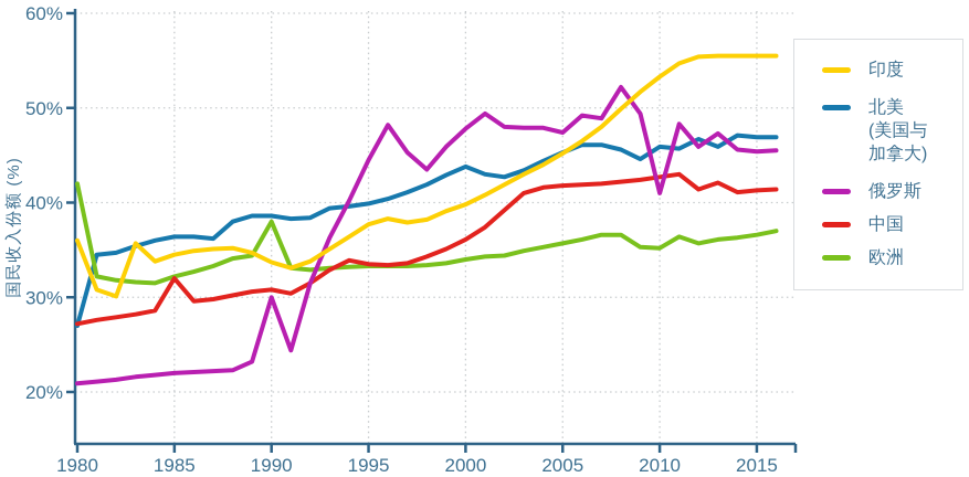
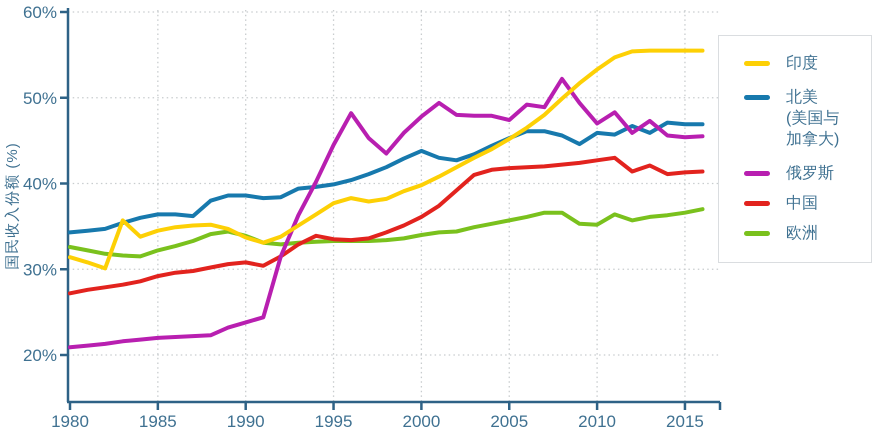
印度/1980: 36% -> 31%
北美 (美国与加拿大)/1980: 27% -> 34%
欧洲/1980: 42% -> 33%
中国/1985: 32% -> 29%
俄罗斯/1990: 30% -> 24%
欧洲/1990: 38% -> 34%
俄罗斯/2010: 41% -> 47%
